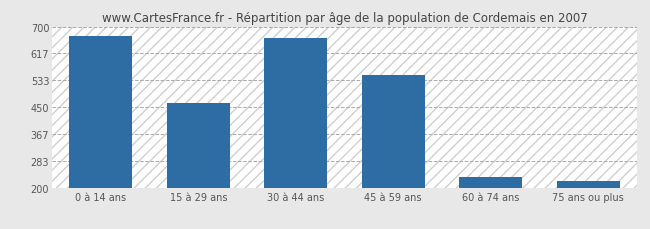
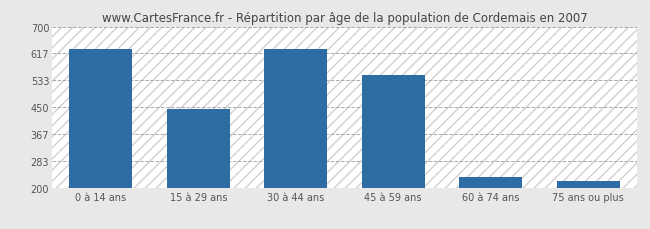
0 à 14 ans: 670 -> 630
15 à 29 ans: 462 -> 445
30 à 44 ans: 665 -> 630
